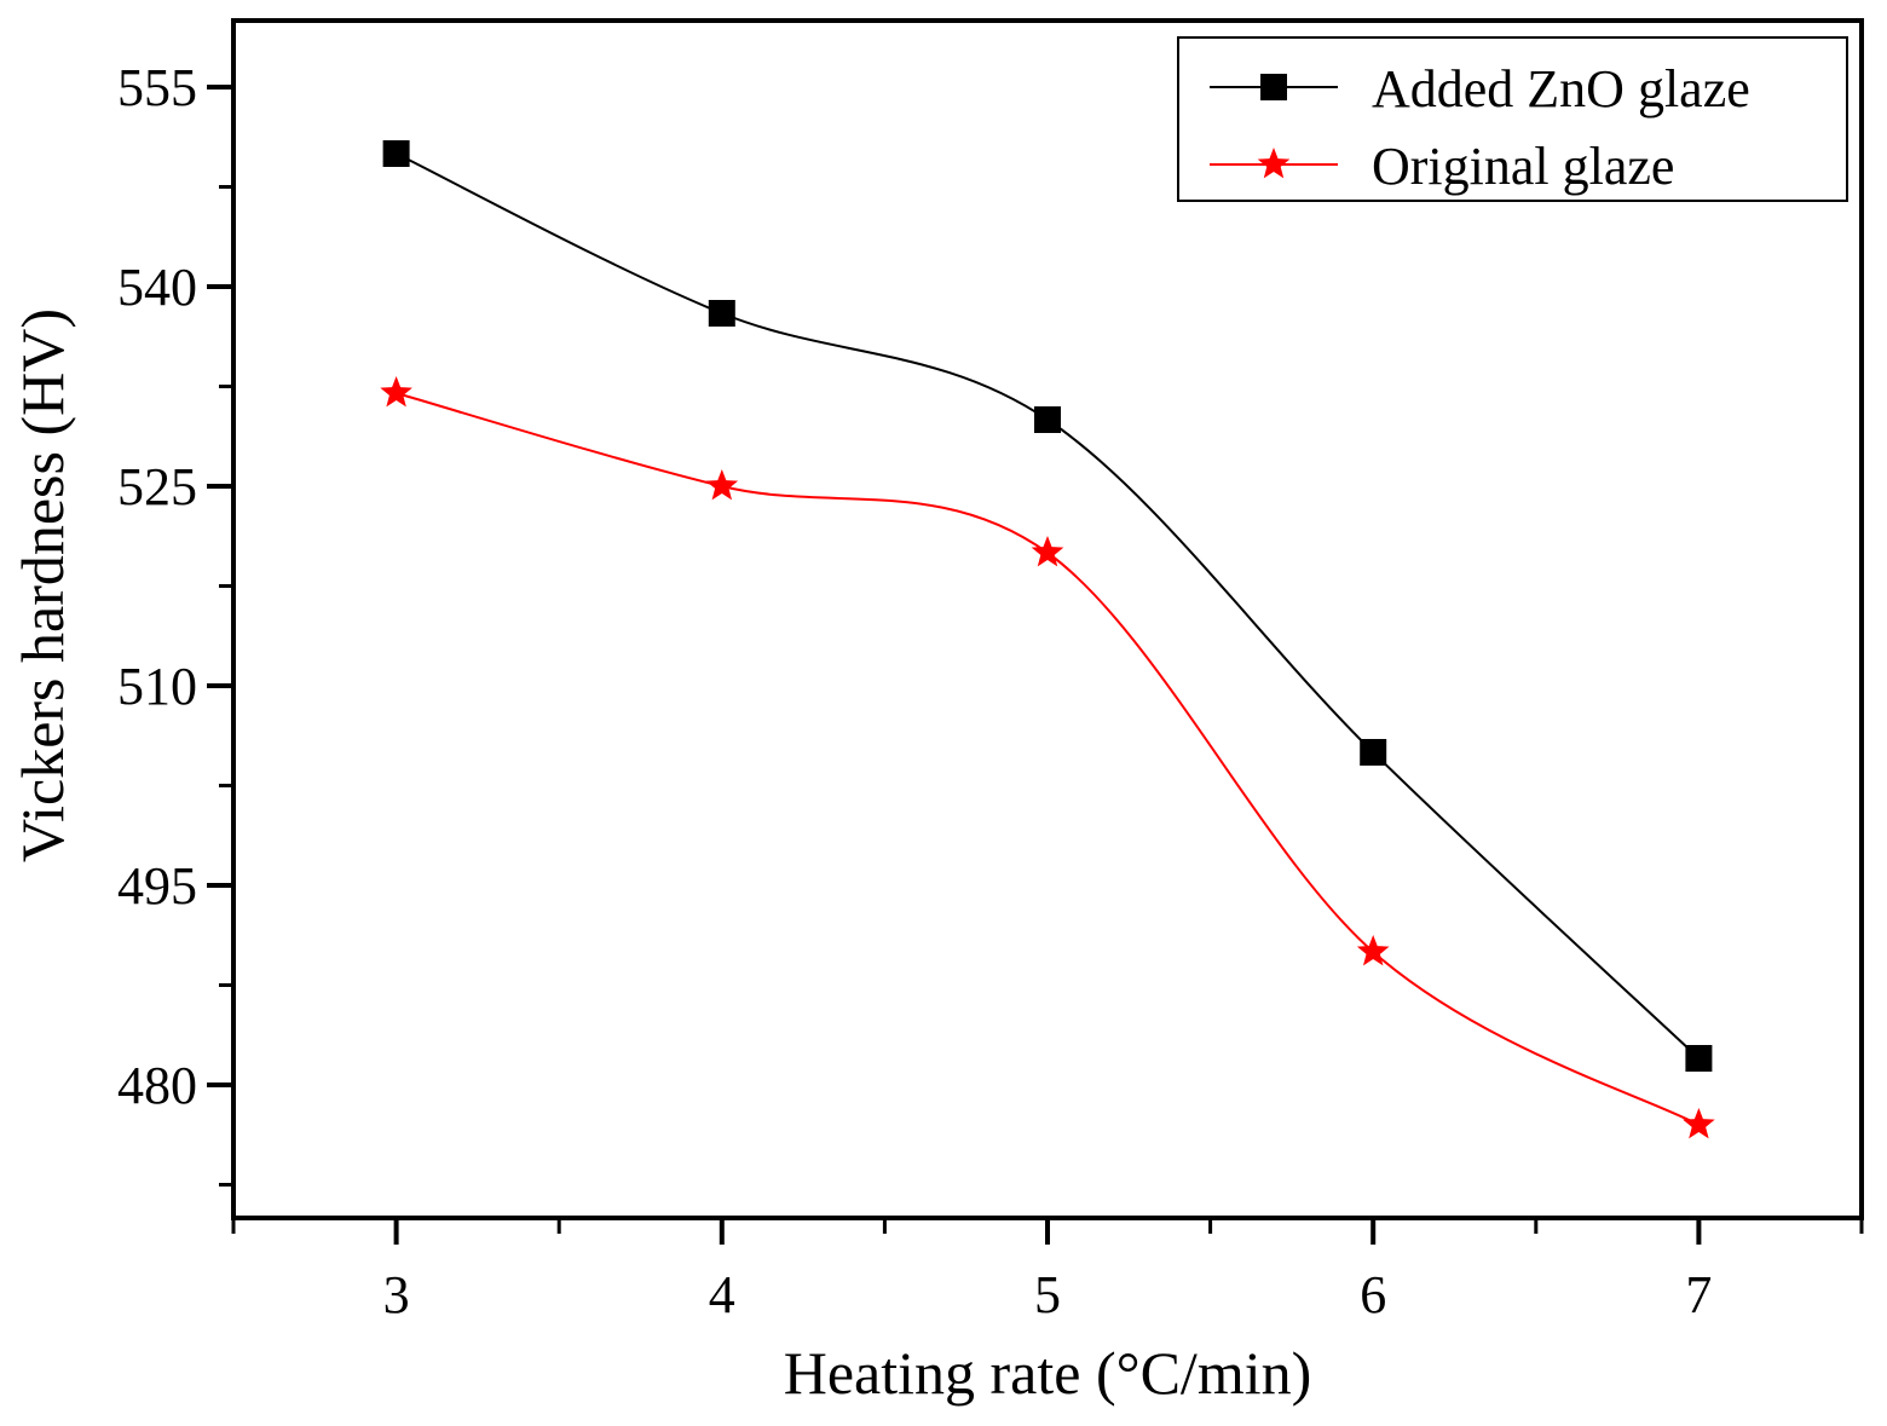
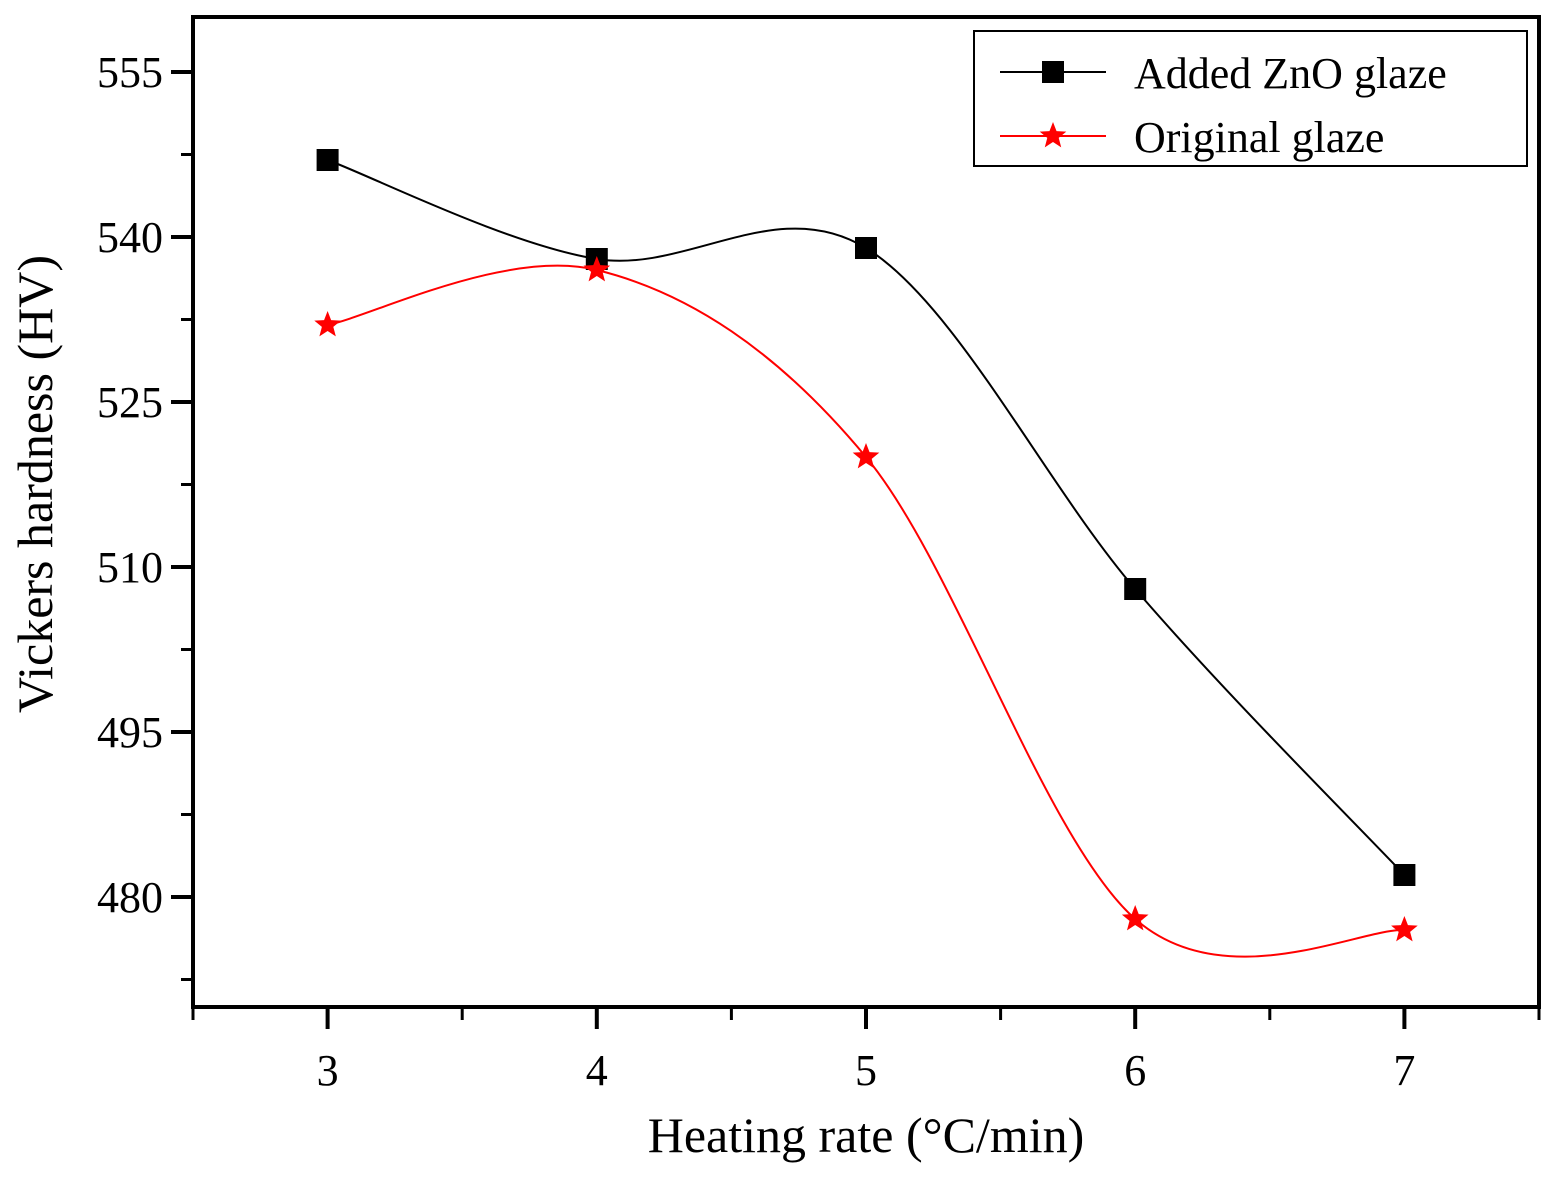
Added ZnO glaze/3: 550 -> 547
Original glaze/4: 525 -> 537
Added ZnO glaze/5: 530 -> 539
Added ZnO glaze/6: 505 -> 508
Original glaze/6: 490 -> 478
